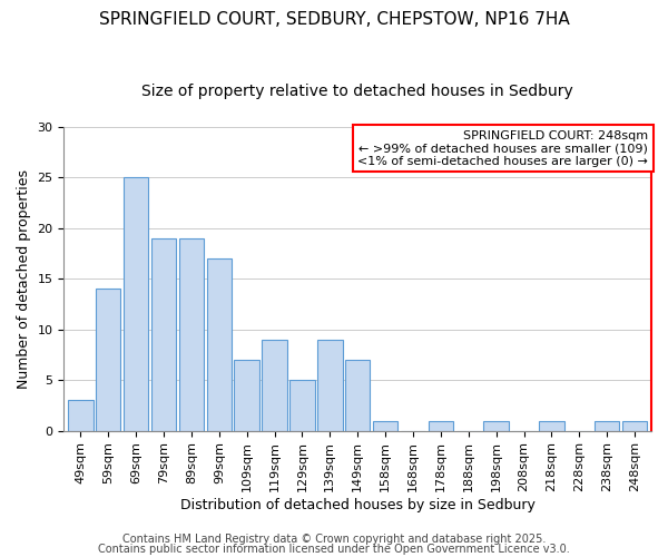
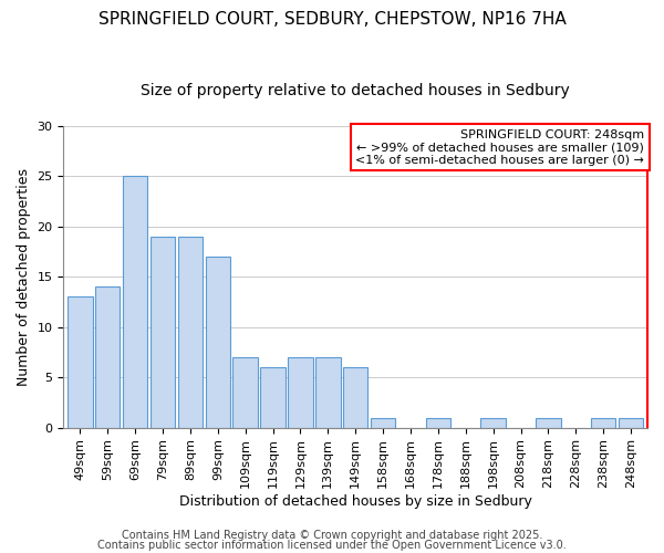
49sqm: 3 -> 13
119sqm: 9 -> 6
129sqm: 5 -> 7
139sqm: 9 -> 7
149sqm: 7 -> 6
